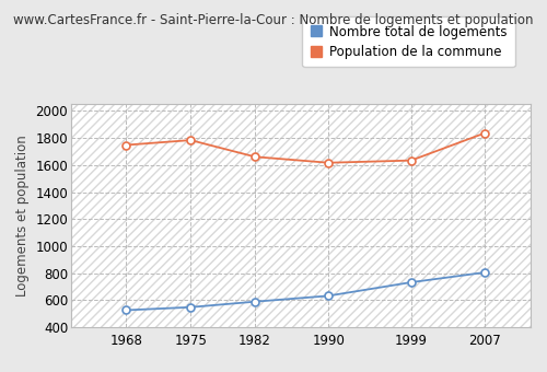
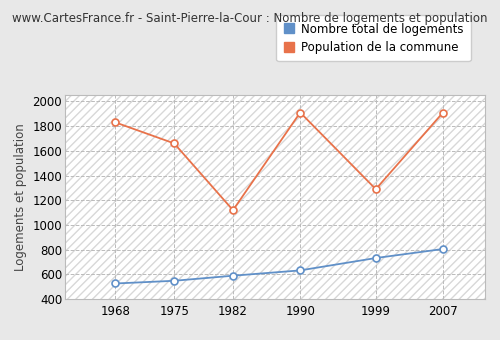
Population de la commune/1968: 1750 -> 1830
Population de la commune/1975: 1780 -> 1660
Population de la commune/1982: 1660 -> 1120
Population de la commune/1990: 1620 -> 1910
Population de la commune/1999: 1630 -> 1290
Population de la commune/2007: 1840 -> 1910
